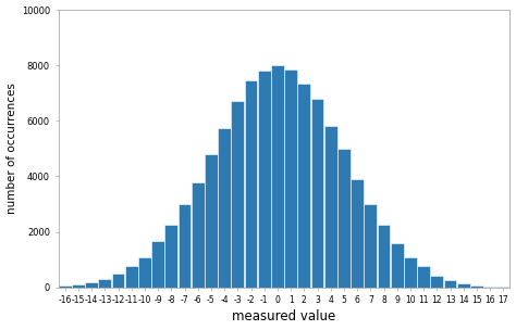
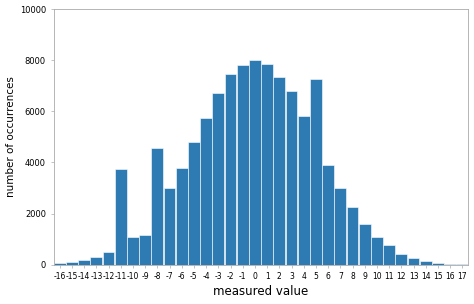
-11: 750 -> 3750
-9: 1650 -> 1150
-8: 2250 -> 4550
5: 5000 -> 7250
